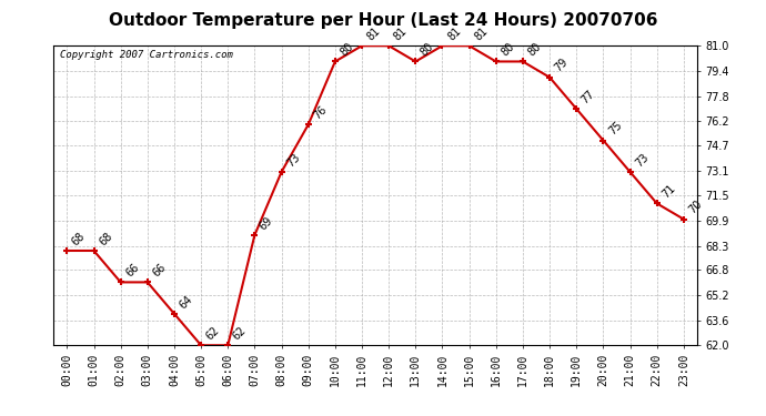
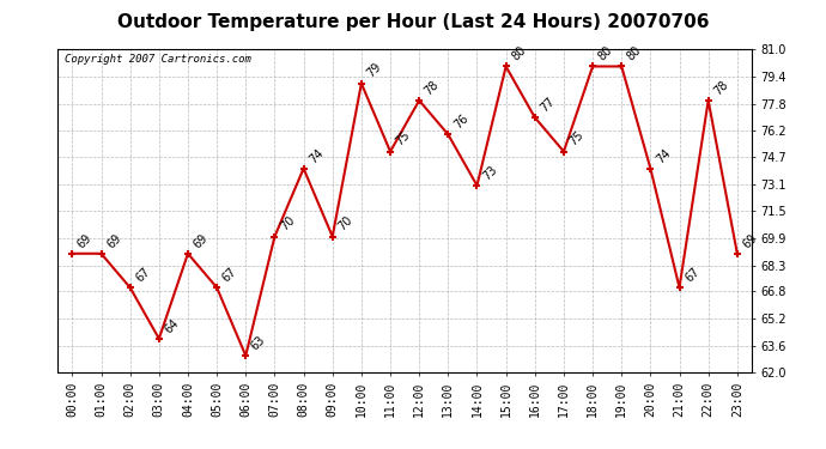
00:00: 68 -> 69
01:00: 68 -> 69
02:00: 66 -> 67
03:00: 66 -> 64
04:00: 64 -> 69
05:00: 62 -> 67
06:00: 62 -> 63
07:00: 69 -> 70
08:00: 73 -> 74
09:00: 76 -> 70
10:00: 80 -> 79
11:00: 81 -> 75
12:00: 81 -> 78
13:00: 80 -> 76
14:00: 81 -> 73
15:00: 81 -> 80
16:00: 80 -> 77
17:00: 80 -> 75
18:00: 79 -> 80
19:00: 77 -> 80
20:00: 75 -> 74
21:00: 73 -> 67
22:00: 71 -> 78
23:00: 70 -> 69
